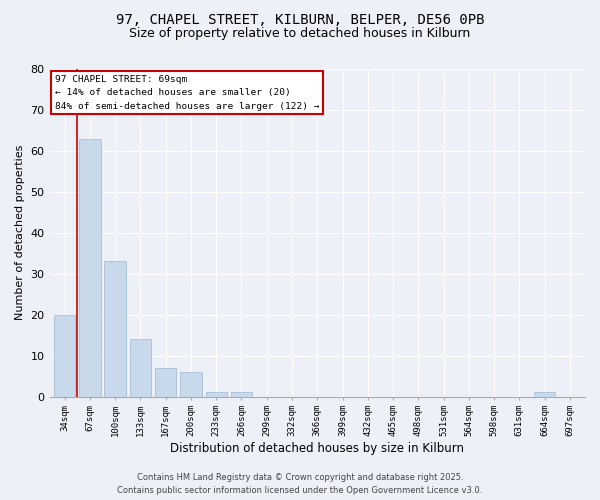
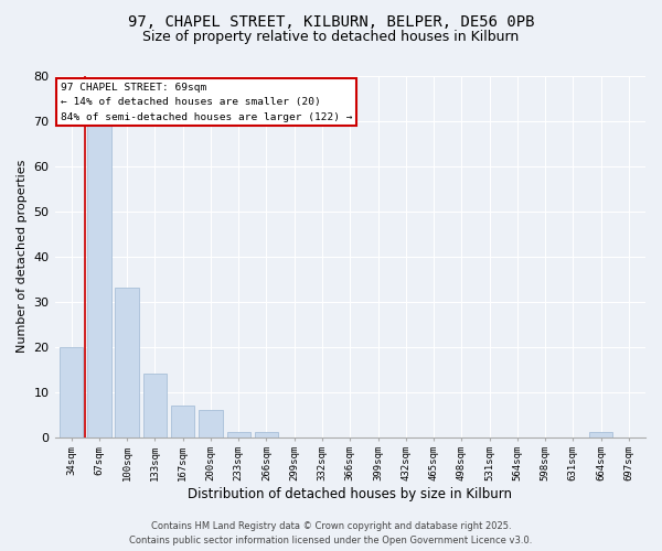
67sqm: 63 -> 69
